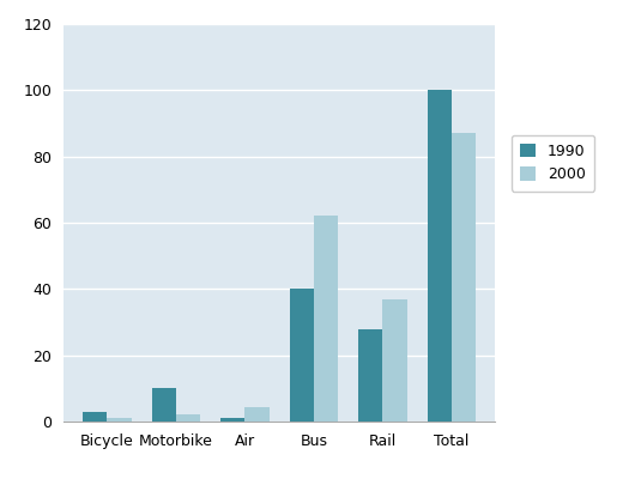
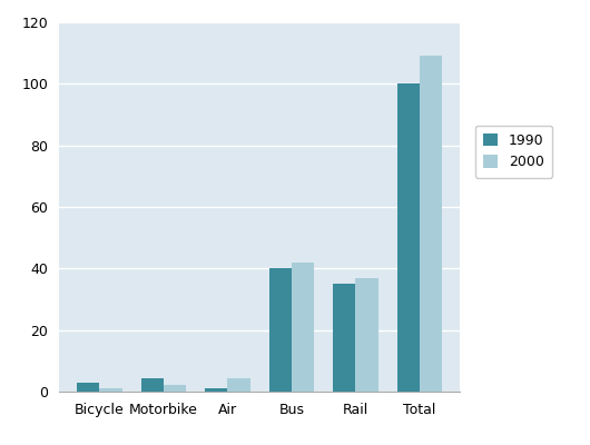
1990/Motorbike: 10.0 -> 4.5
2000/Bus: 62.0 -> 42.0
1990/Rail: 28.0 -> 35.0
2000/Total: 87.0 -> 109.0
